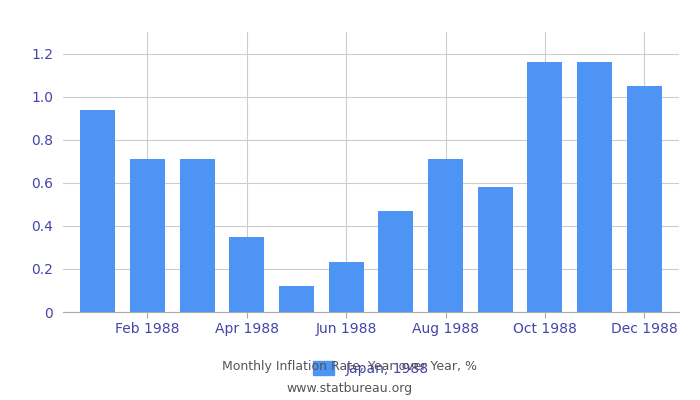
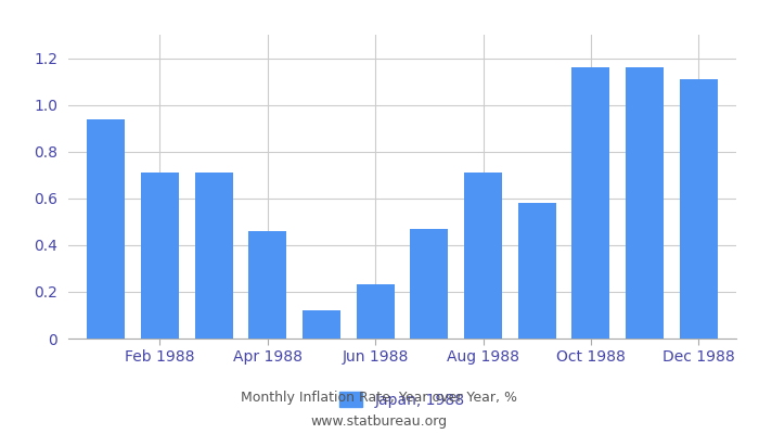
Apr 1988: 0.35 -> 0.46
Dec 1988: 1.05 -> 1.11
